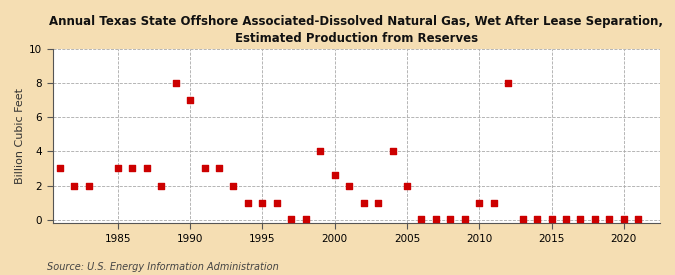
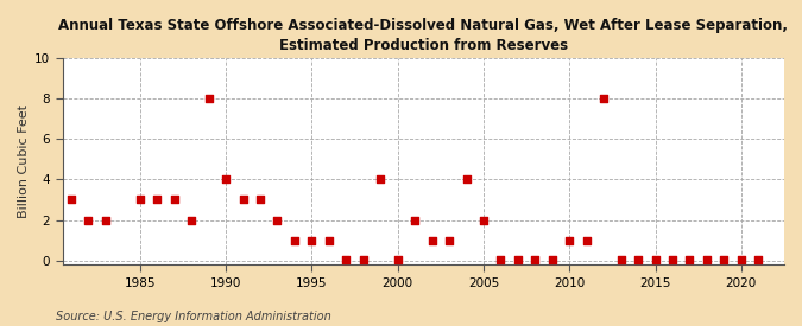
1990: 7.0 -> 4.0
2000: 2.6 -> 0.1
